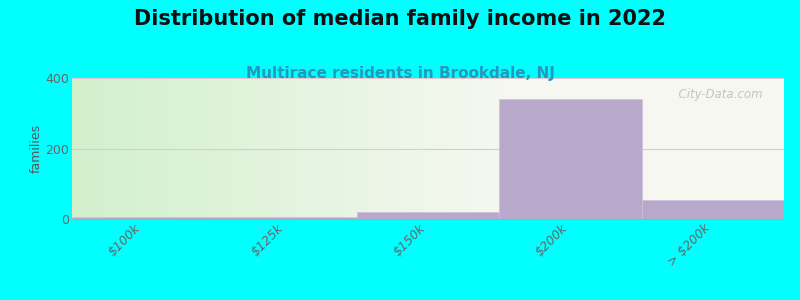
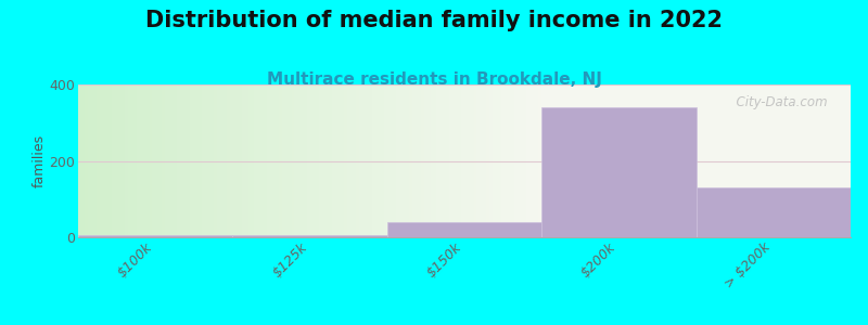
$150k: 20 -> 40
> $200k: 55 -> 130
